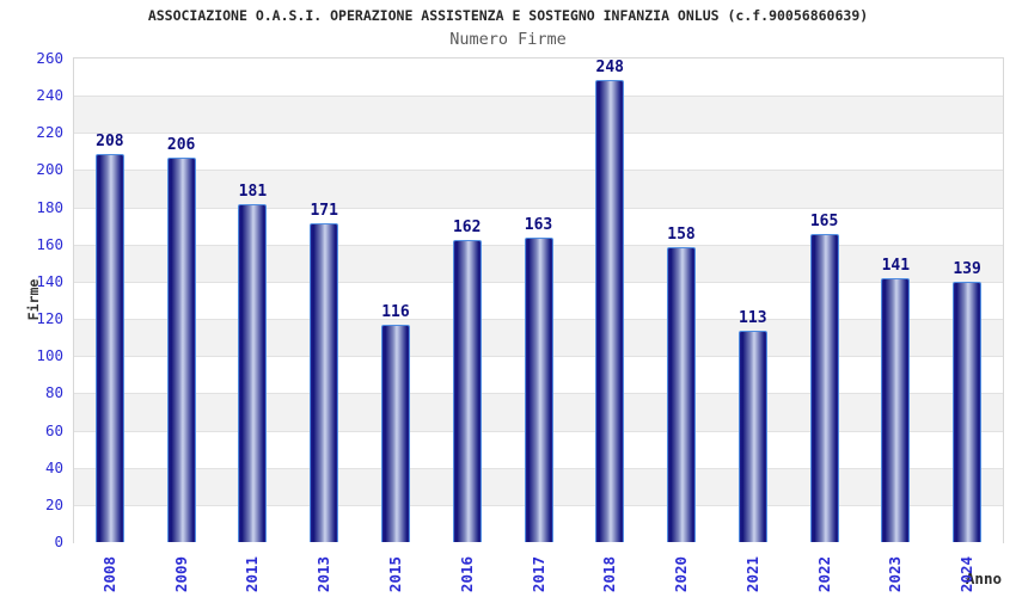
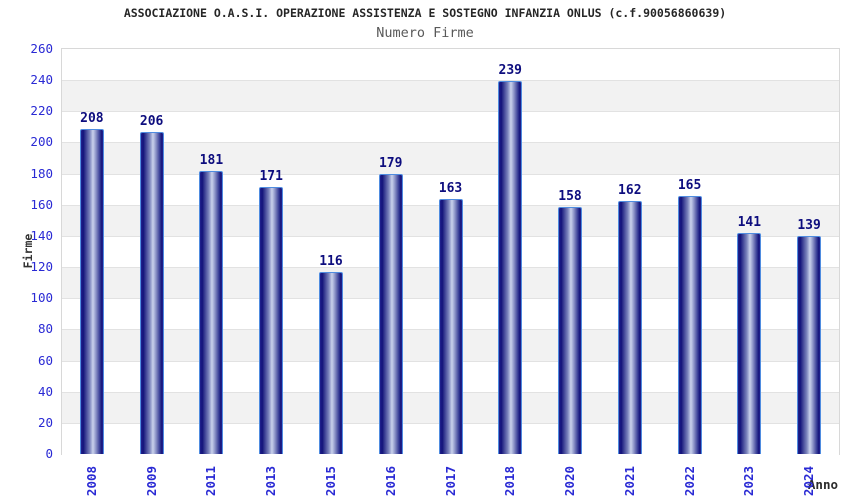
2016: 162 -> 179
2018: 248 -> 239
2021: 113 -> 162
